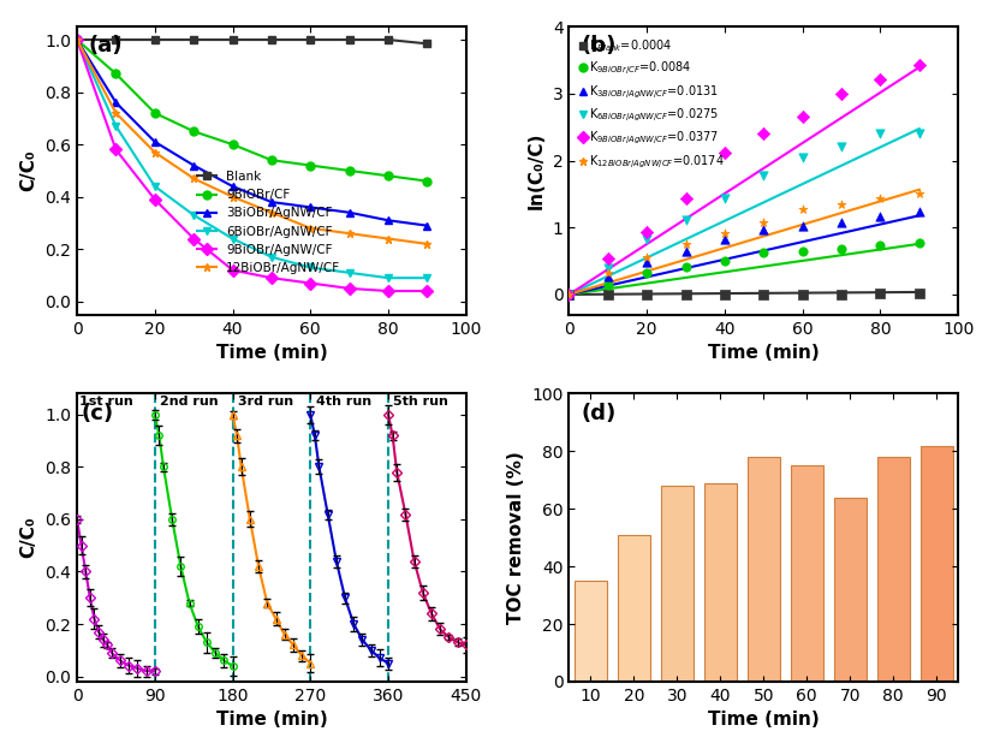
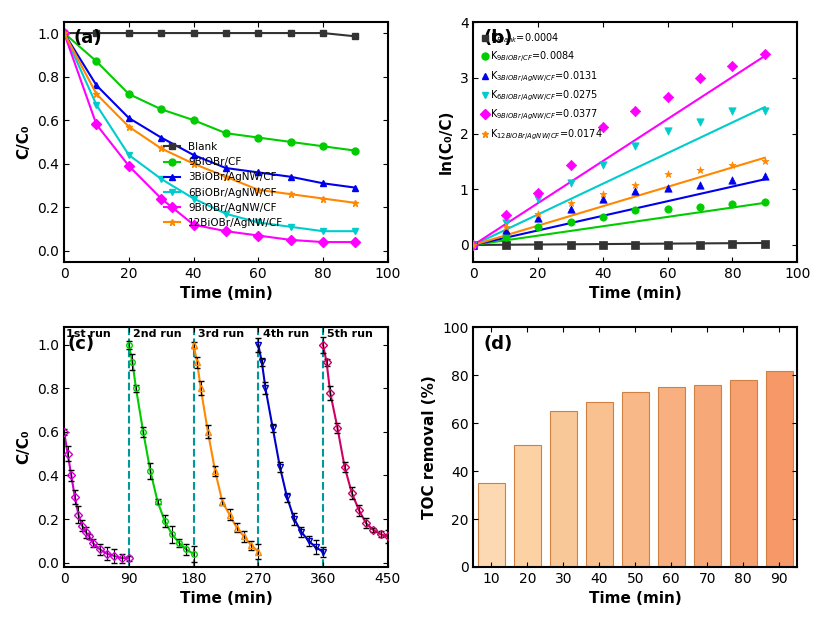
30: 68 -> 65
50: 78 -> 73
70: 64 -> 76
